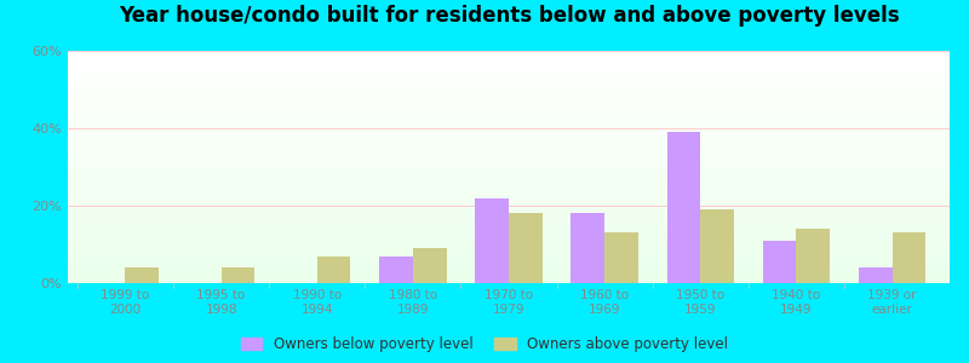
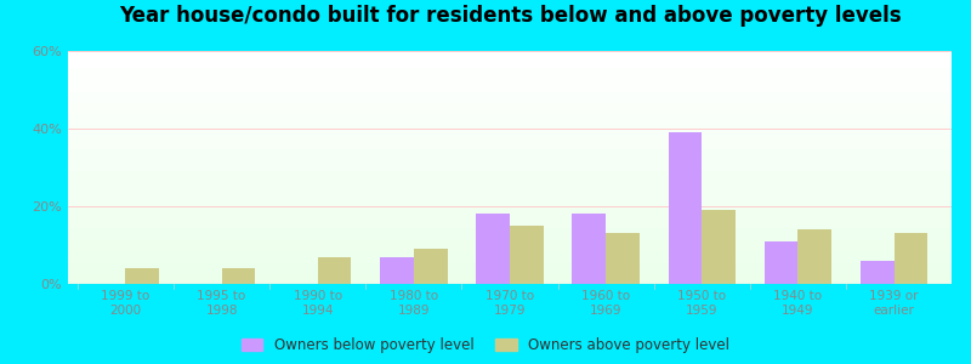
Owners below poverty level/1970 to 1979: 22% -> 18%
Owners above poverty level/1970 to 1979: 18% -> 15%
Owners below poverty level/1939 or earlier: 4% -> 6%
